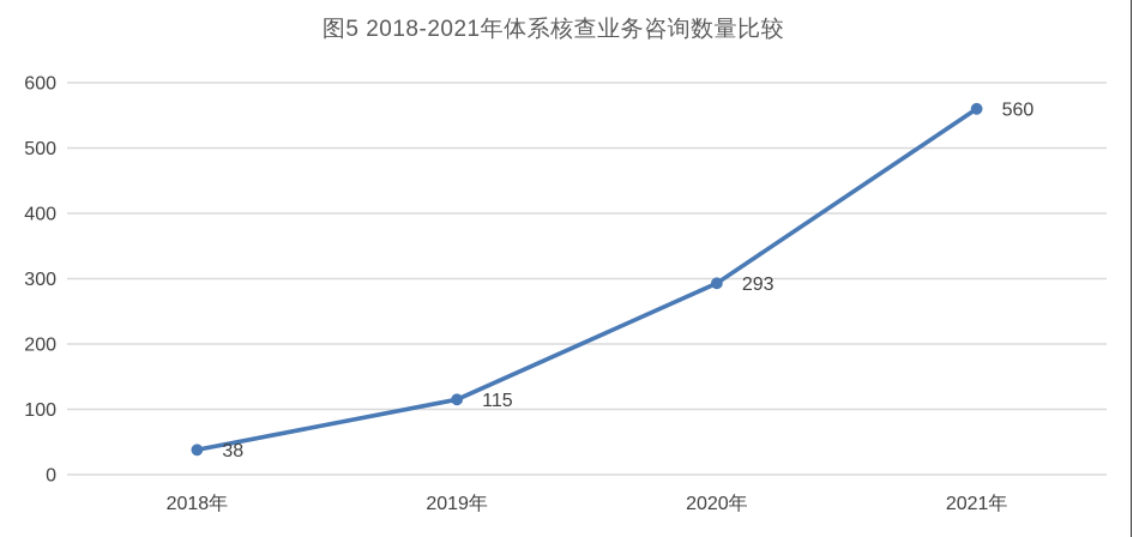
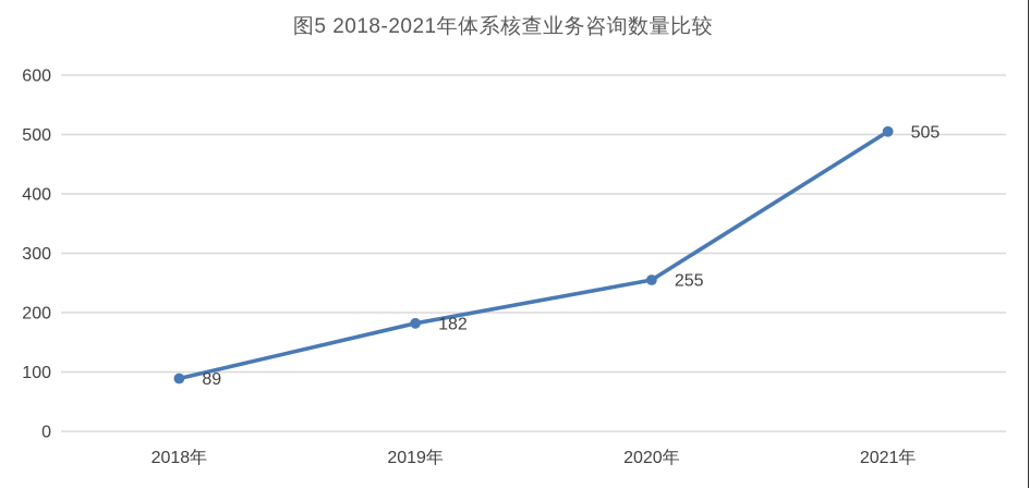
2018年: 38 -> 89
2019年: 115 -> 182
2020年: 293 -> 255
2021年: 560 -> 505
